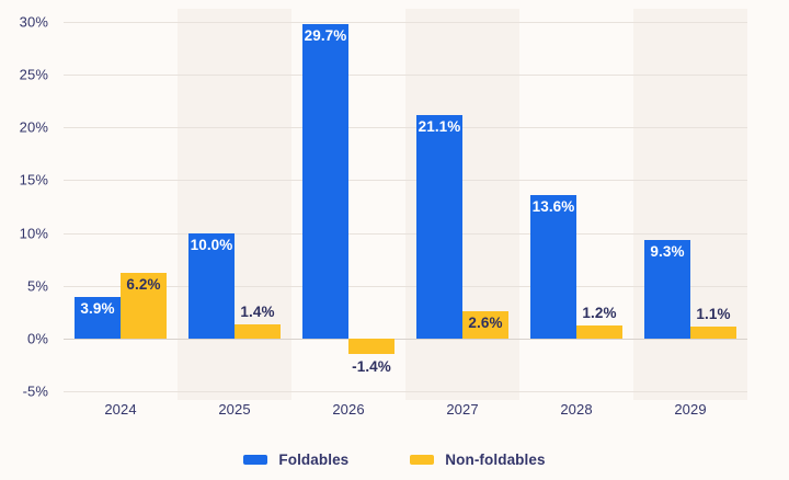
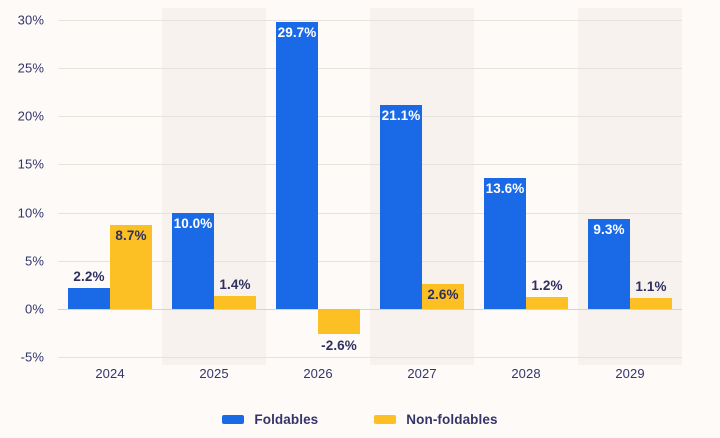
Foldables/2024: 3.9% -> 2.2%
Non-foldables/2024: 6.2% -> 8.7%
Non-foldables/2026: -1.4% -> -2.6%
